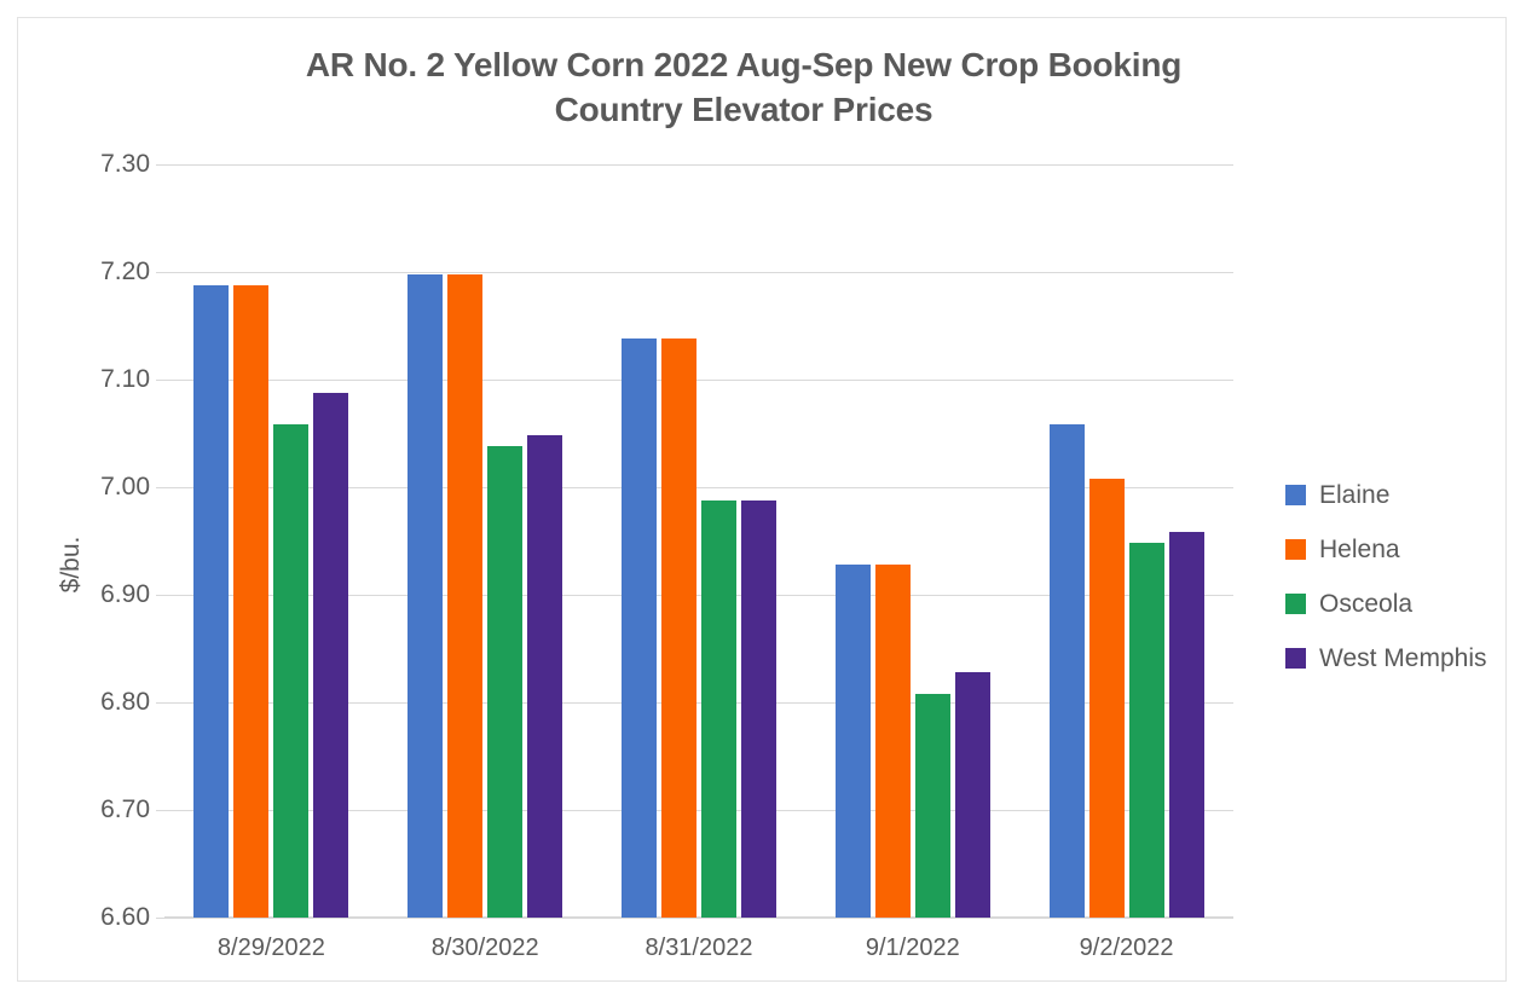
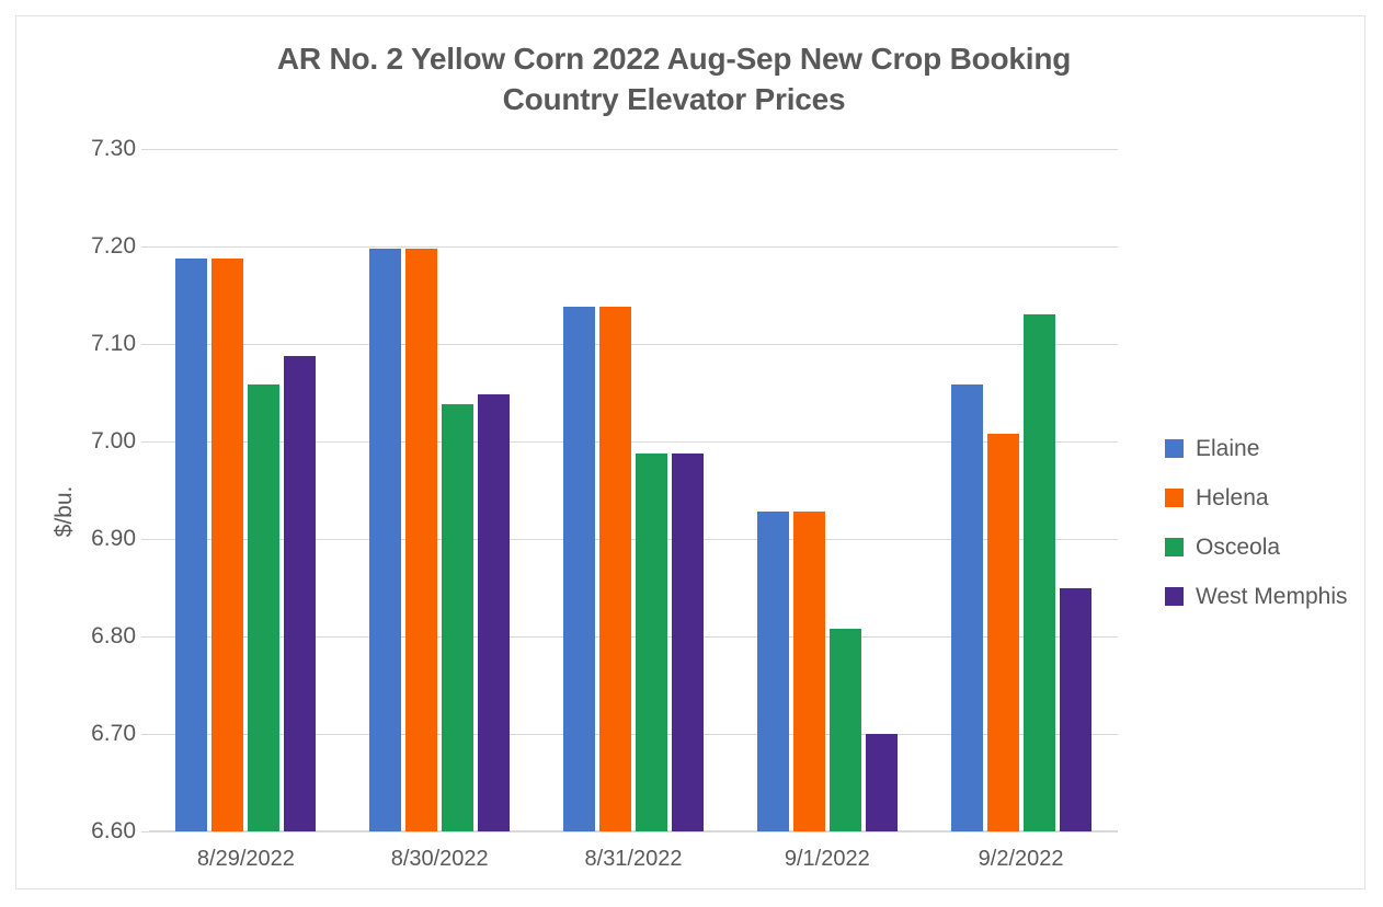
West Memphis/9/1/2022: 6.83 -> 6.70
Osceola/9/2/2022: 6.95 -> 7.13
West Memphis/9/2/2022: 6.96 -> 6.85
